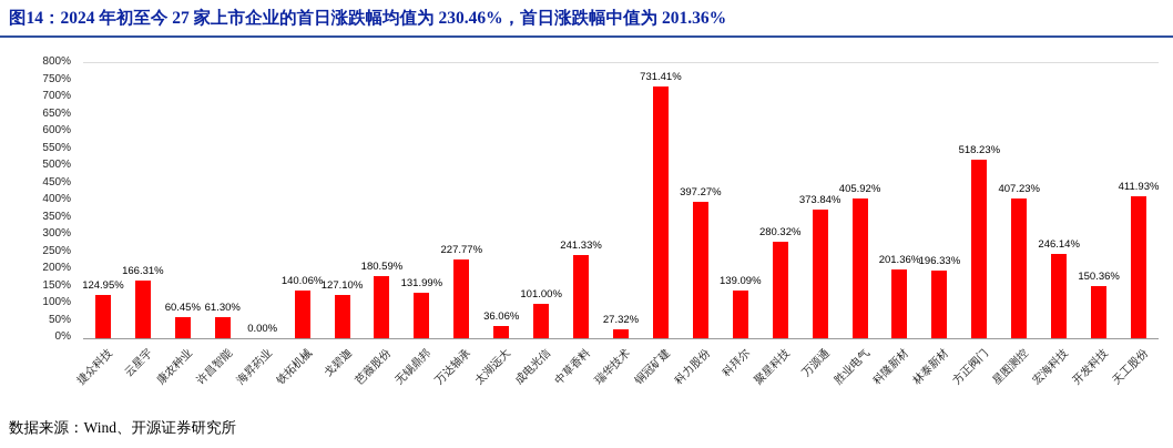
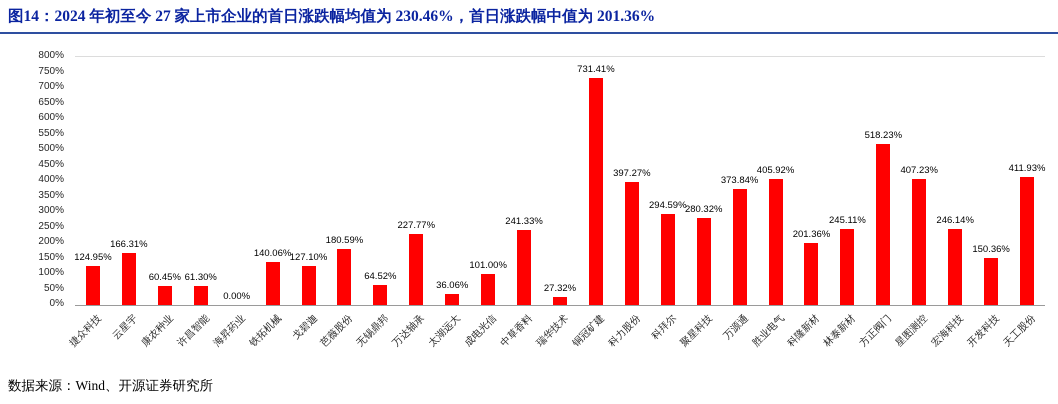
无锡鼎邦: 131.99% -> 64.52%
科拜尔: 139.09% -> 294.59%
林泰新材: 196.33% -> 245.11%
